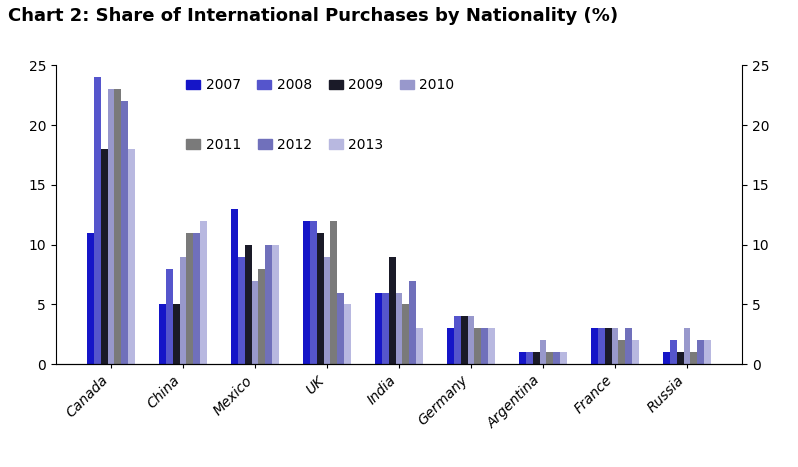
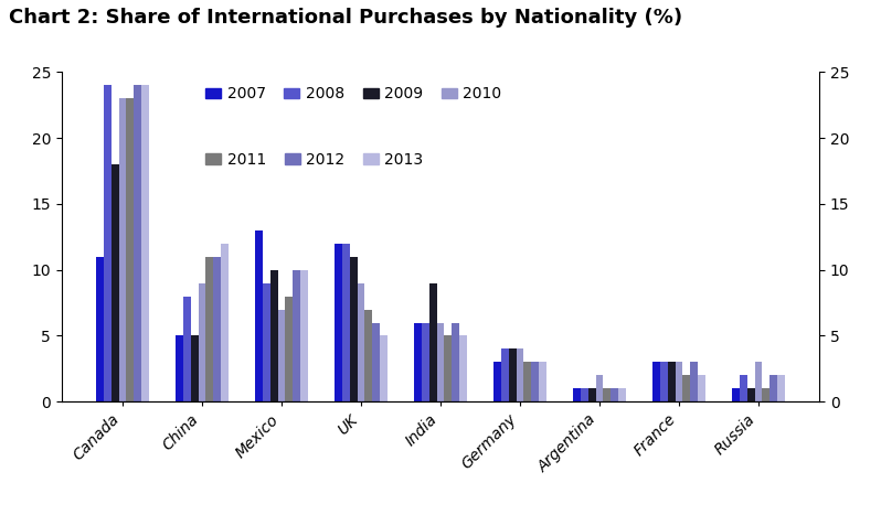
2012/Canada: 22 -> 24
2013/Canada: 18 -> 24
2011/UK: 12 -> 7
2012/India: 7 -> 6
2013/India: 3 -> 5
